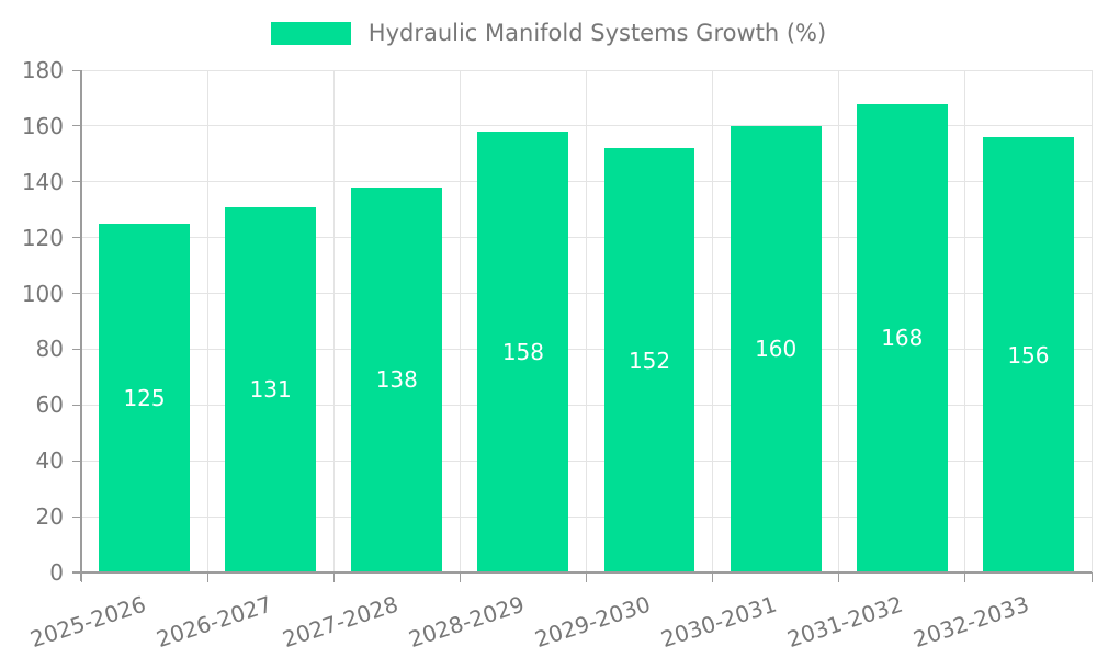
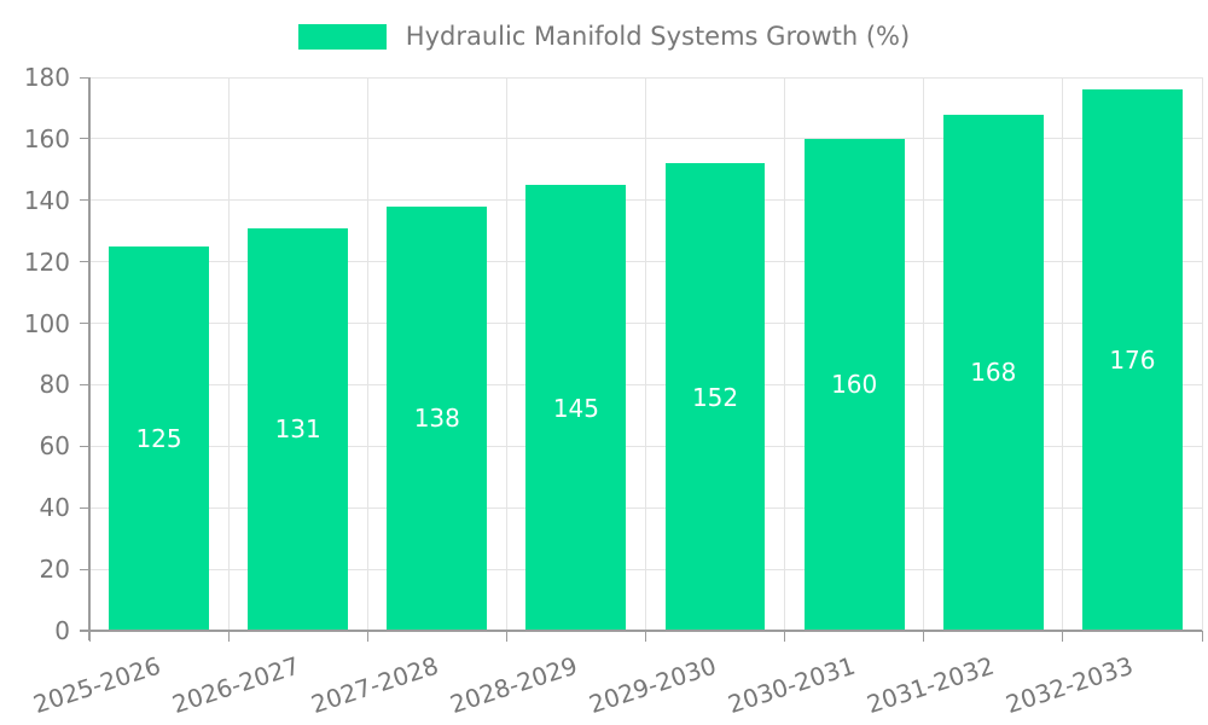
2028-2029: 158 -> 145
2032-2033: 156 -> 176
